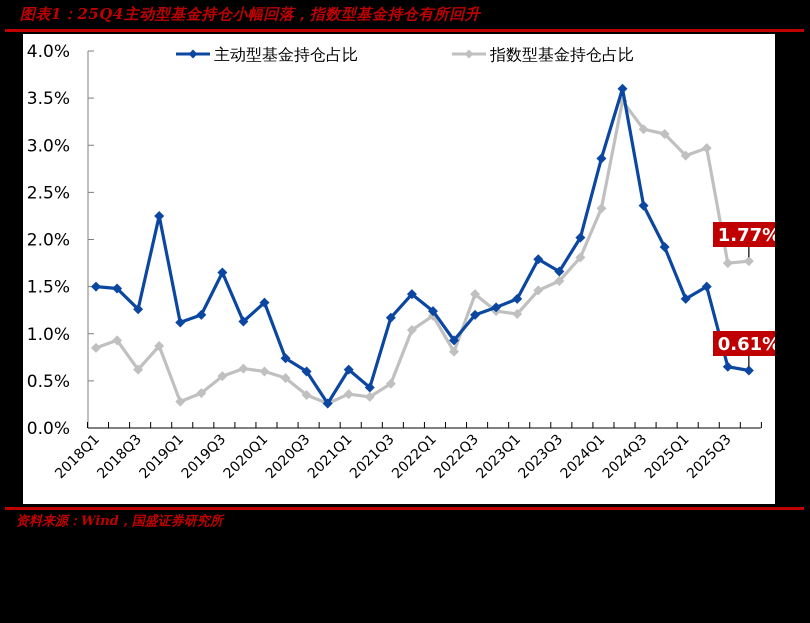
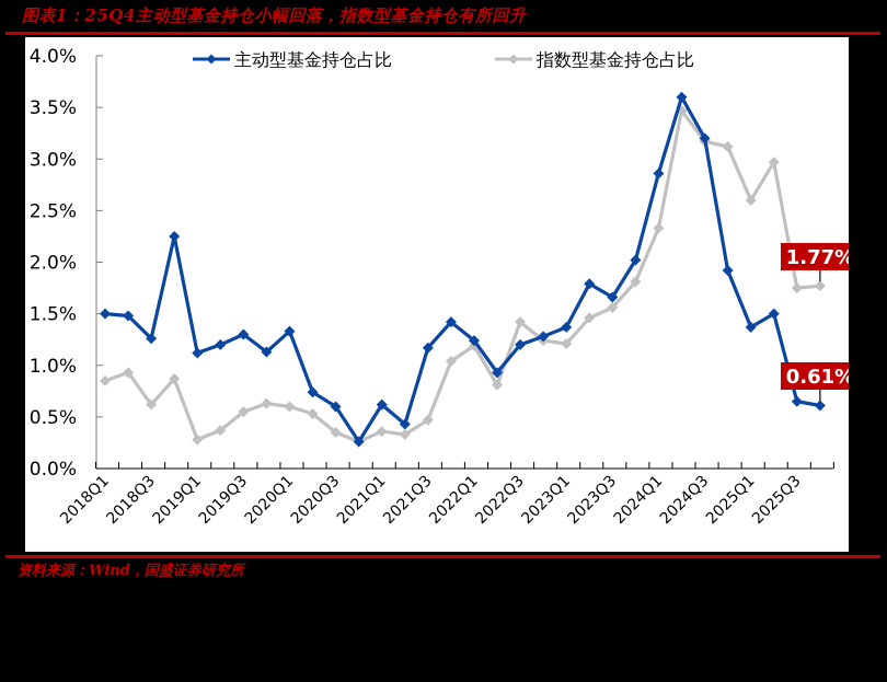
主动型基金持仓占比/2019Q3: 1.6% -> 1.3%
主动型基金持仓占比/2024Q3: 2.4% -> 3.2%
指数型基金持仓占比/2025Q1: 2.9% -> 2.6%
